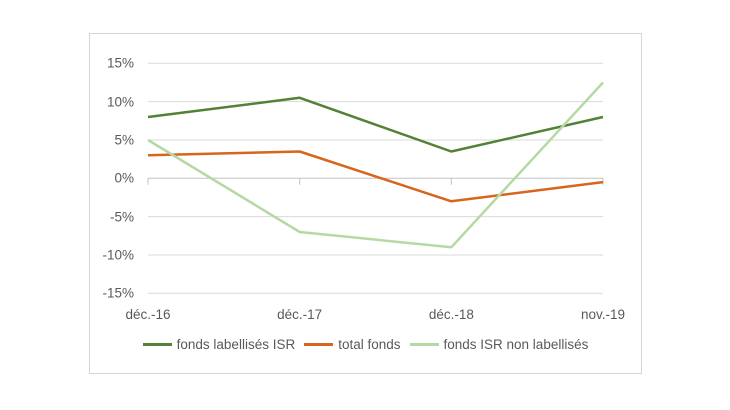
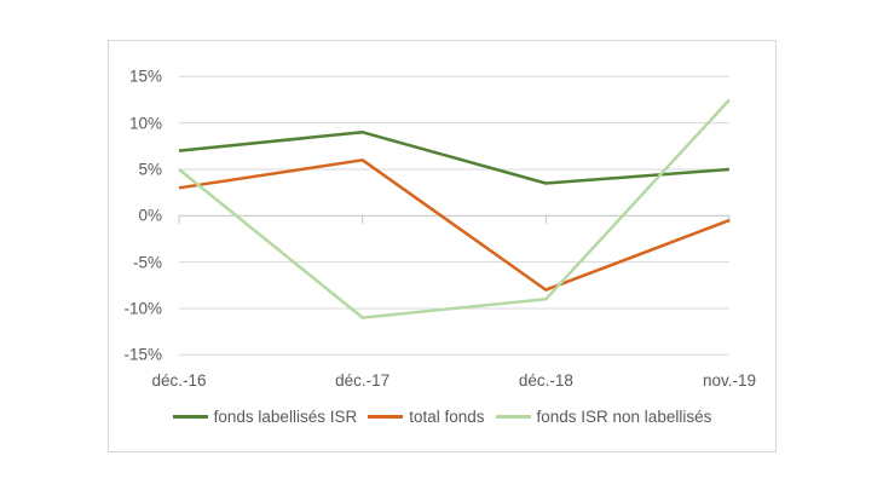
fonds labellisés ISR/déc.-16: 8% -> 7%
fonds labellisés ISR/déc.-17: 10% -> 9%
total fonds/déc.-17: 4% -> 6%
fonds ISR non labellisés/déc.-17: -7% -> -11%
total fonds/déc.-18: -3% -> -8%
fonds labellisés ISR/nov.-19: 8% -> 5%
